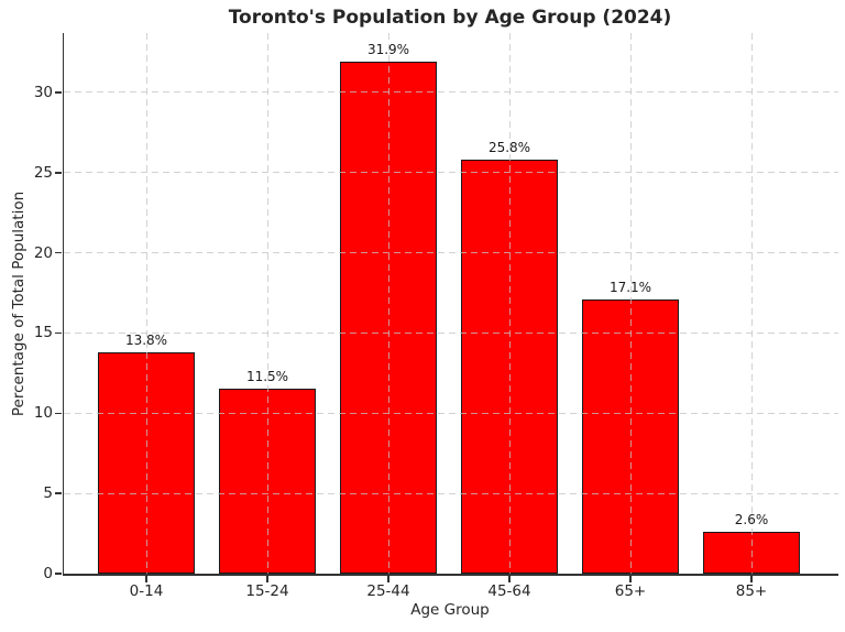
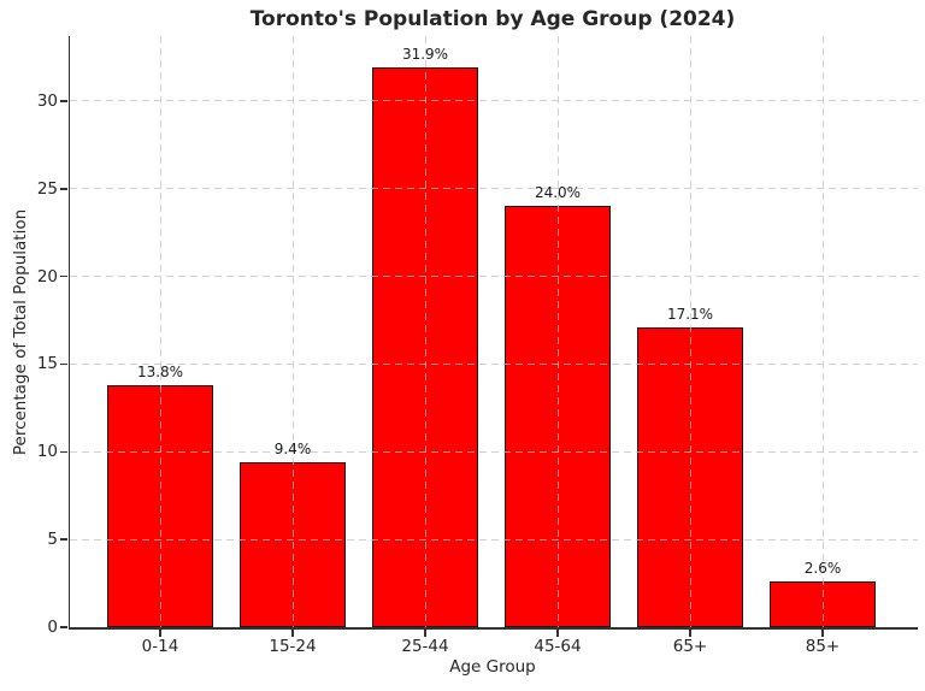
15-24: 11.5% -> 9.4%
45-64: 25.8% -> 24.0%
